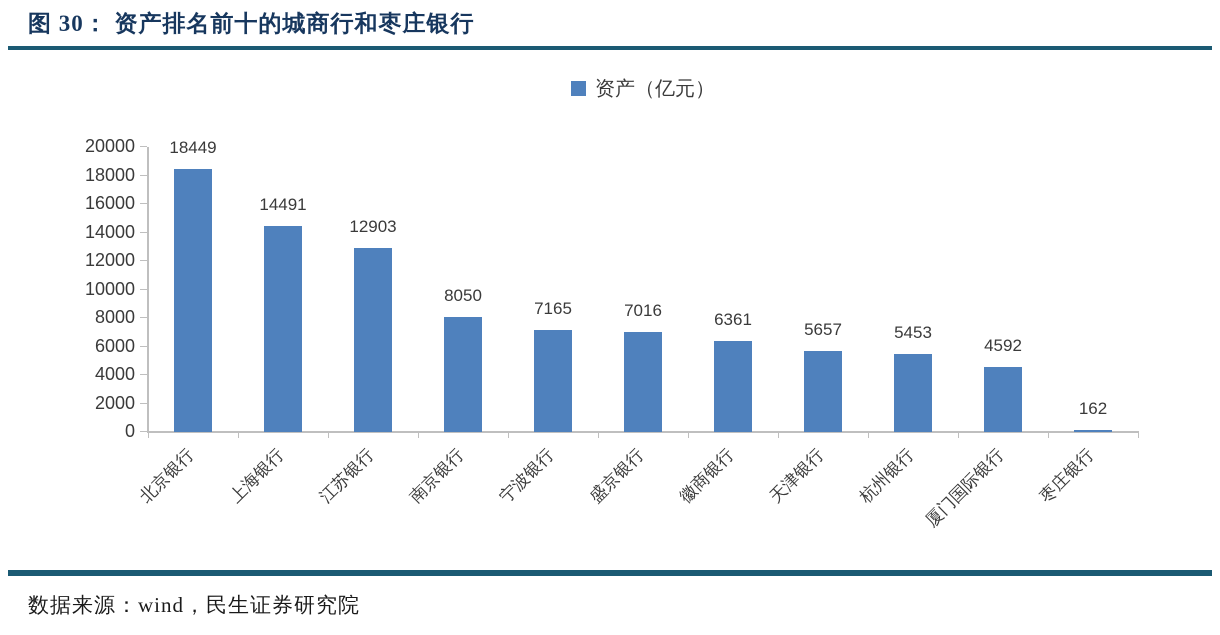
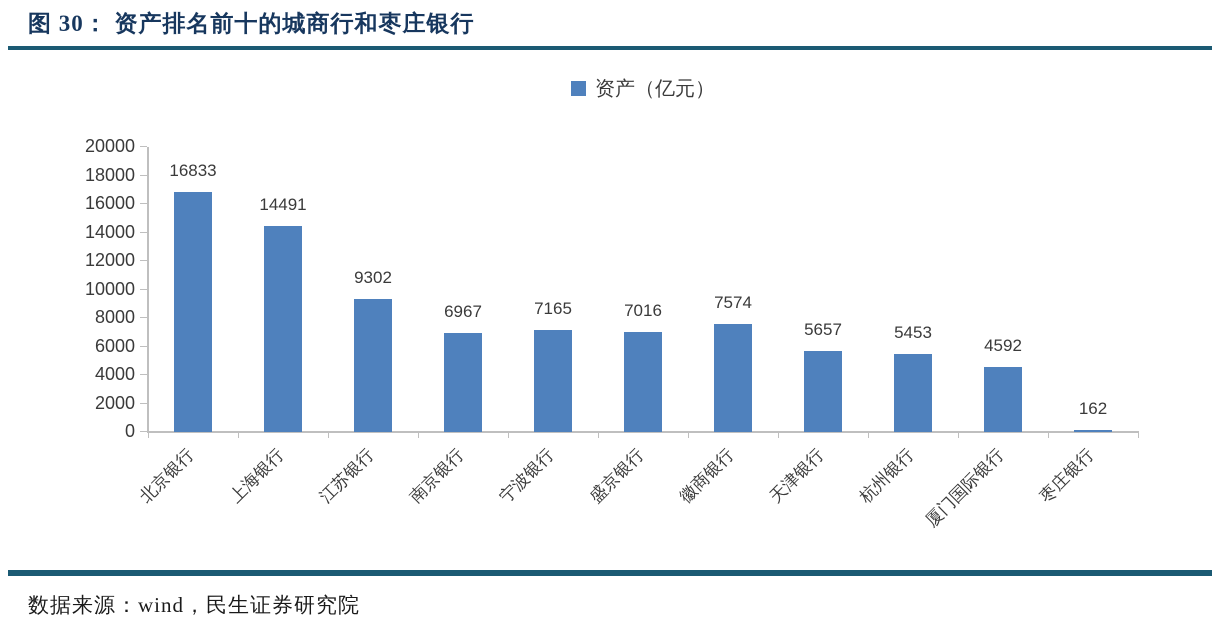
北京银行: 18449 -> 16833
江苏银行: 12903 -> 9302
南京银行: 8050 -> 6967
徽商银行: 6361 -> 7574
